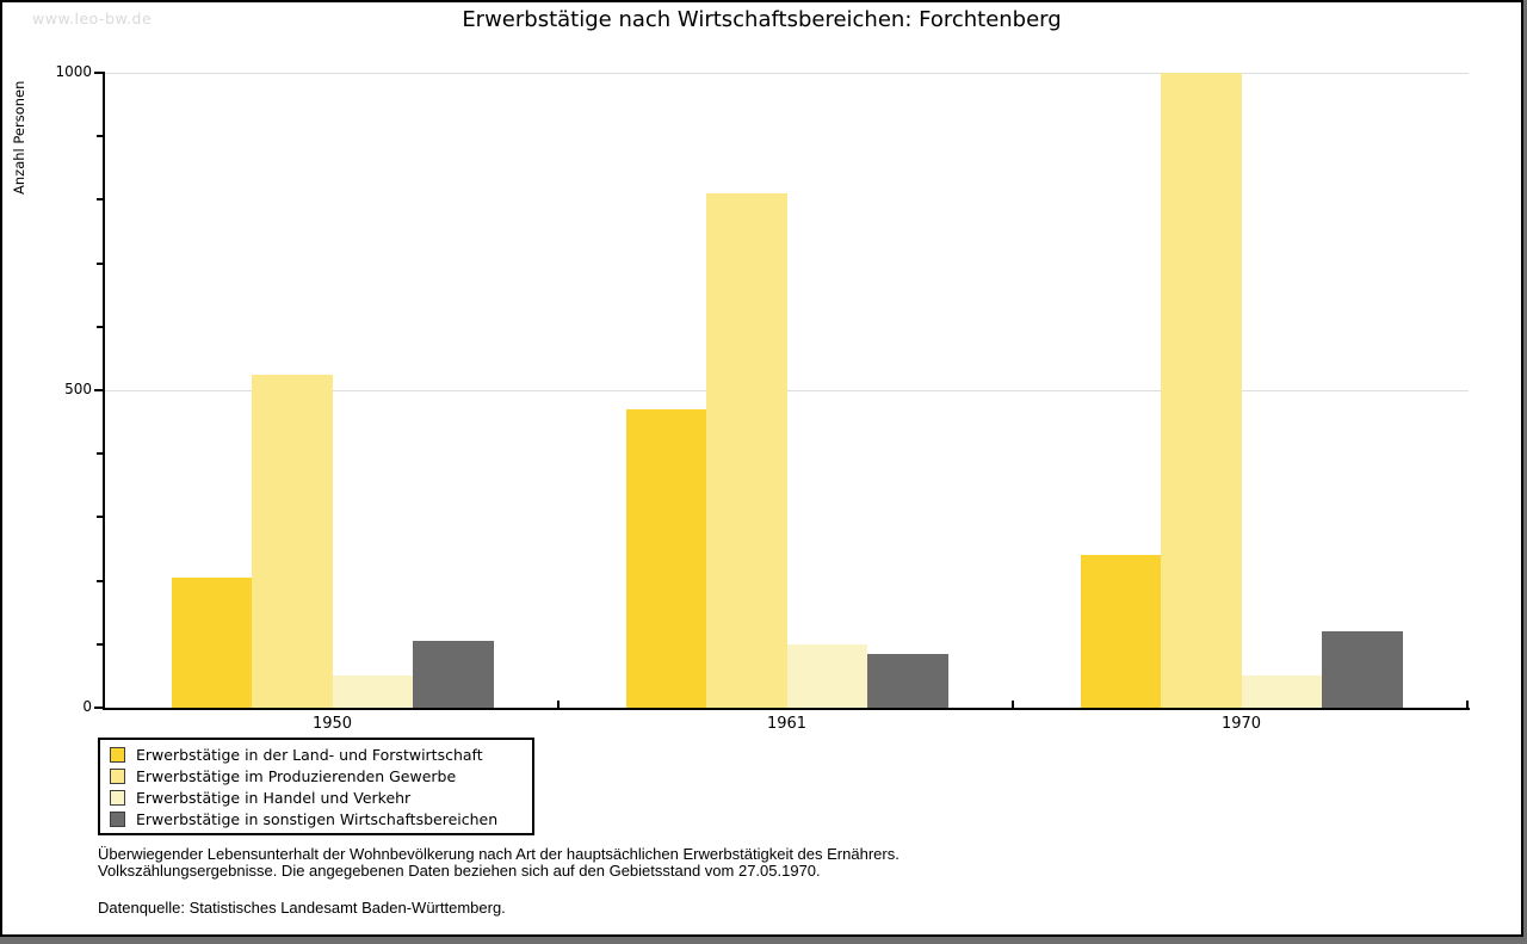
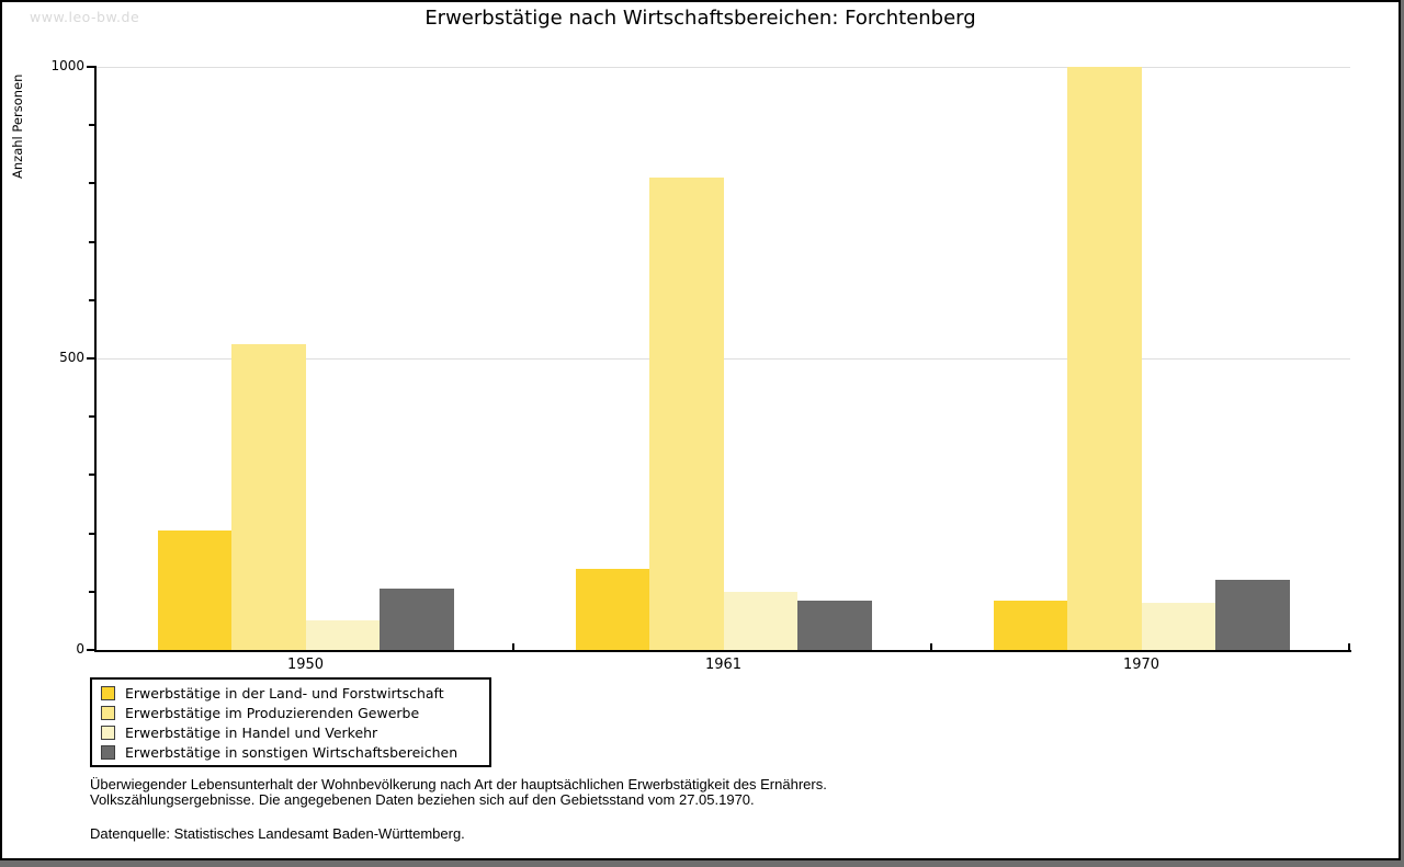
Erwerbstätige in der Land- und Forstwirtschaft/1961: 470 -> 140
Erwerbstätige in der Land- und Forstwirtschaft/1970: 240 -> 80
Erwerbstätige in Handel und Verkehr/1970: 50 -> 80
